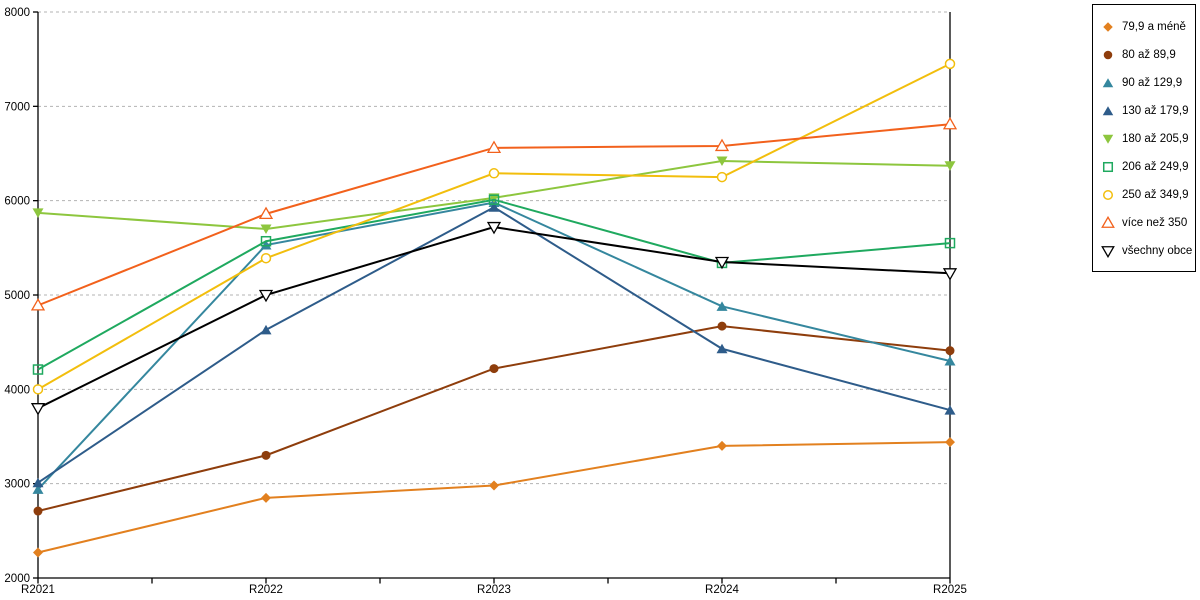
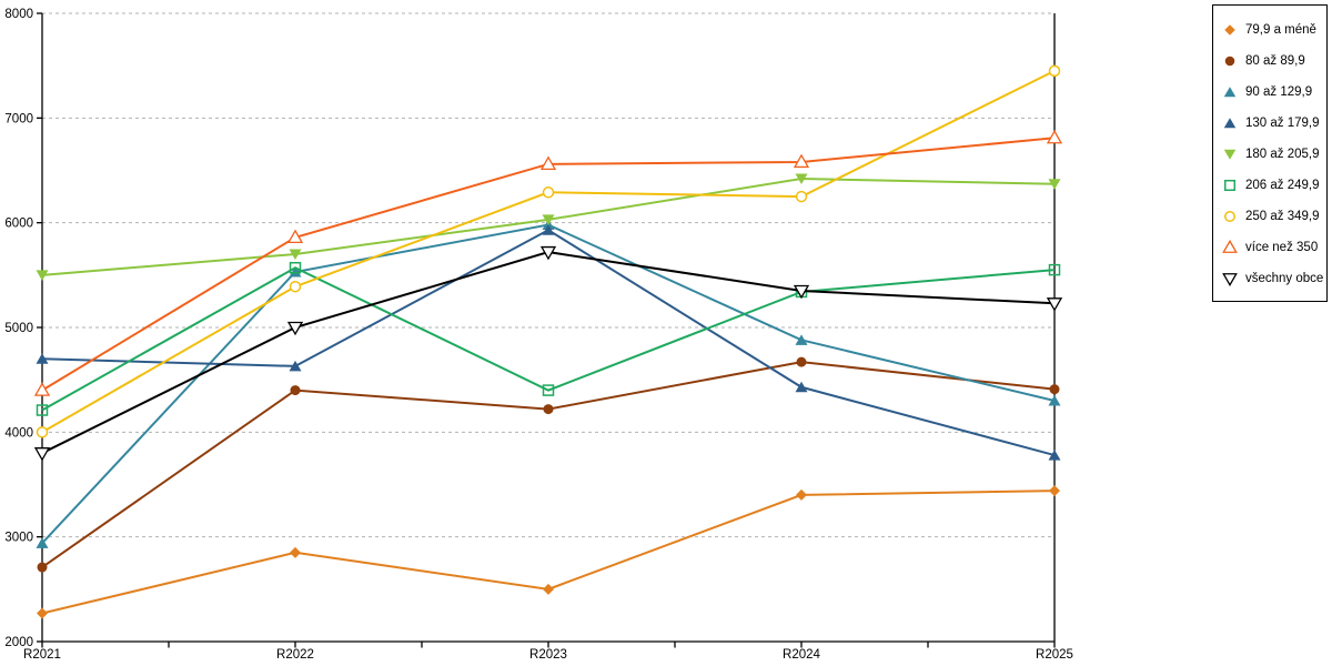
130 až 179,9/R2021: 3000 -> 4700
180 až 205,9/R2021: 5900 -> 5500
více než 350/R2021: 4900 -> 4400
80 až 89,9/R2022: 3300 -> 4400
79,9 a méně/R2023: 3000 -> 2500
206 až 249,9/R2023: 6000 -> 4400
